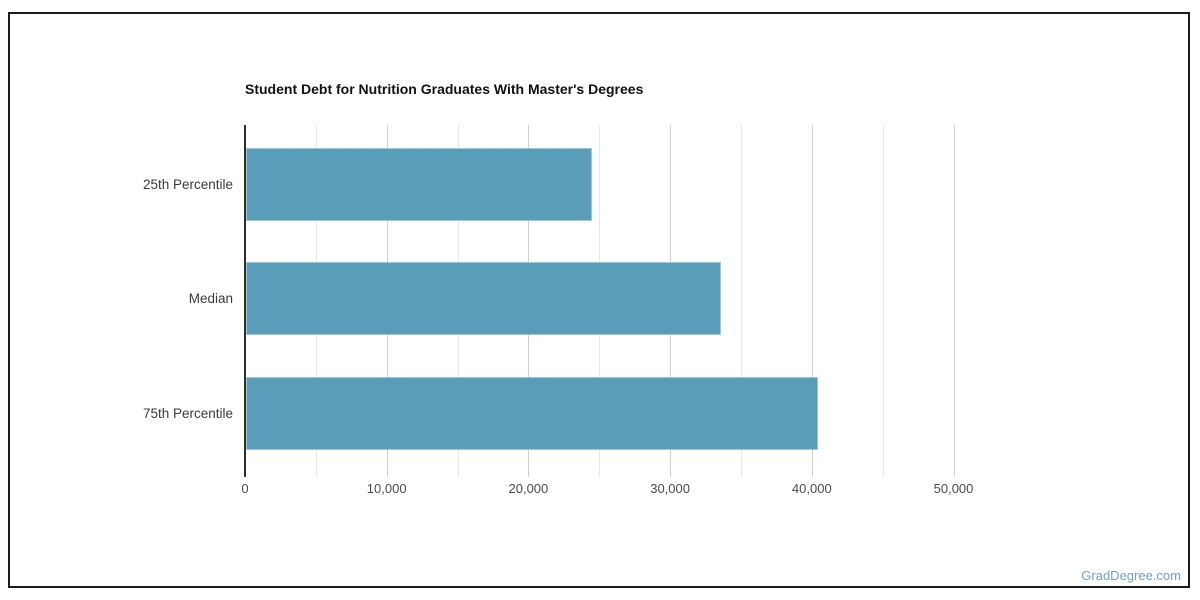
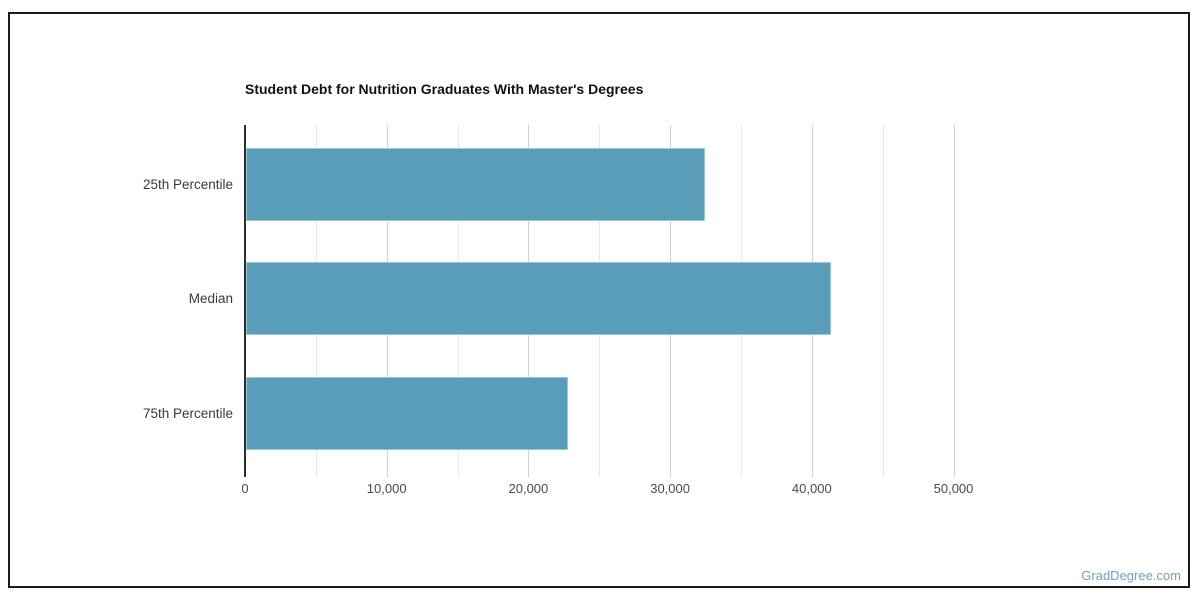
25th Percentile: 24400 -> 32400
Median: 33500 -> 41300
75th Percentile: 40400 -> 22700
